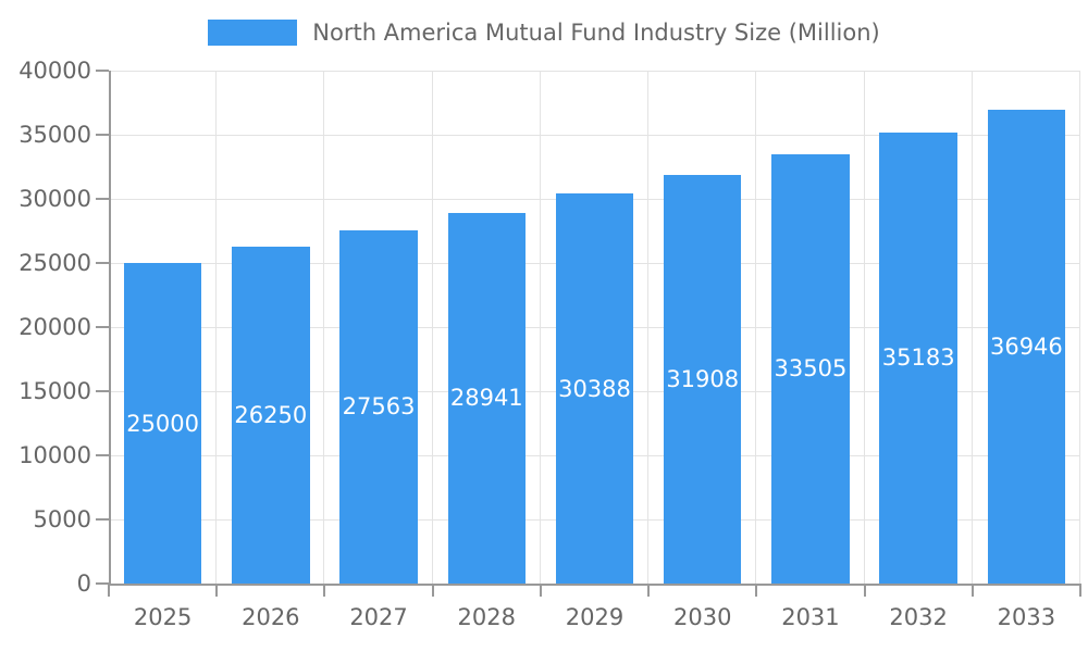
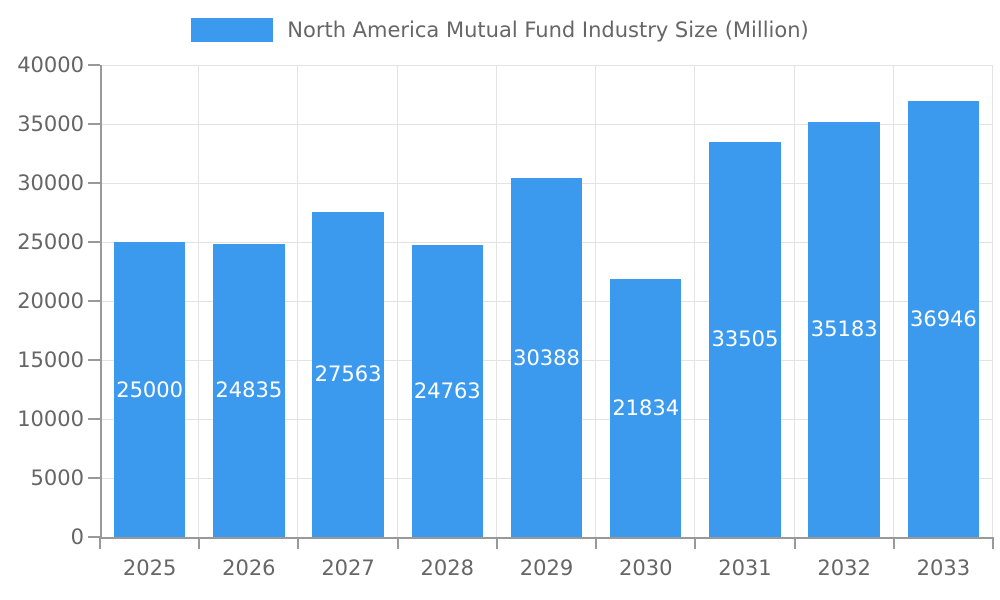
2026: 26250 -> 24835
2028: 28941 -> 24763
2030: 31908 -> 21834
